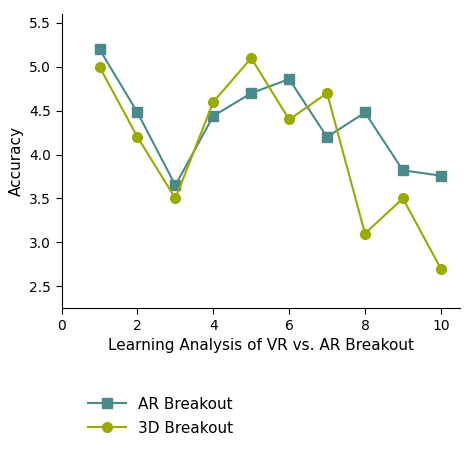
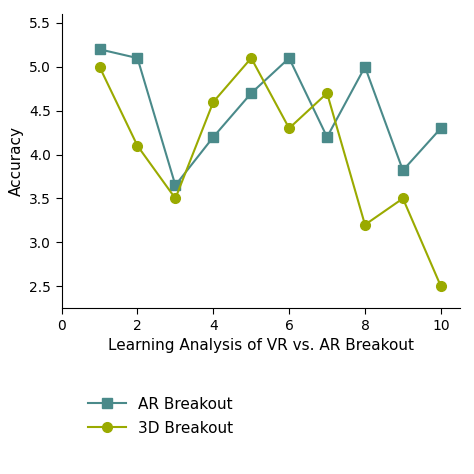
AR Breakout/2: 4.48 -> 5.10
3D Breakout/2: 4.2 -> 4.1
AR Breakout/4: 4.44 -> 4.20
AR Breakout/6: 4.86 -> 5.10
3D Breakout/6: 4.4 -> 4.3
AR Breakout/8: 4.48 -> 5.00
3D Breakout/8: 3.1 -> 3.2
AR Breakout/10: 3.76 -> 4.30
3D Breakout/10: 2.7 -> 2.5
